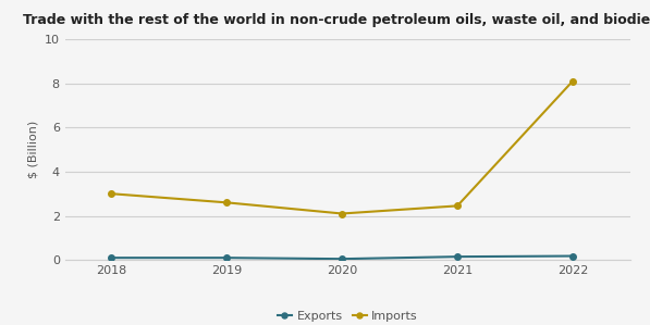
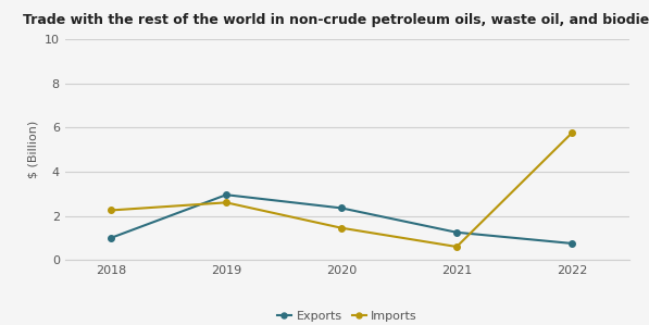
Exports/2018: 0.10 -> 1.00
Imports/2018: 3.00 -> 2.25
Exports/2019: 0.10 -> 2.95
Exports/2020: 0.05 -> 2.35
Imports/2020: 2.10 -> 1.45
Exports/2021: 0.15 -> 1.25
Imports/2021: 2.45 -> 0.60
Exports/2022: 0.18 -> 0.75
Imports/2022: 8.10 -> 5.75
